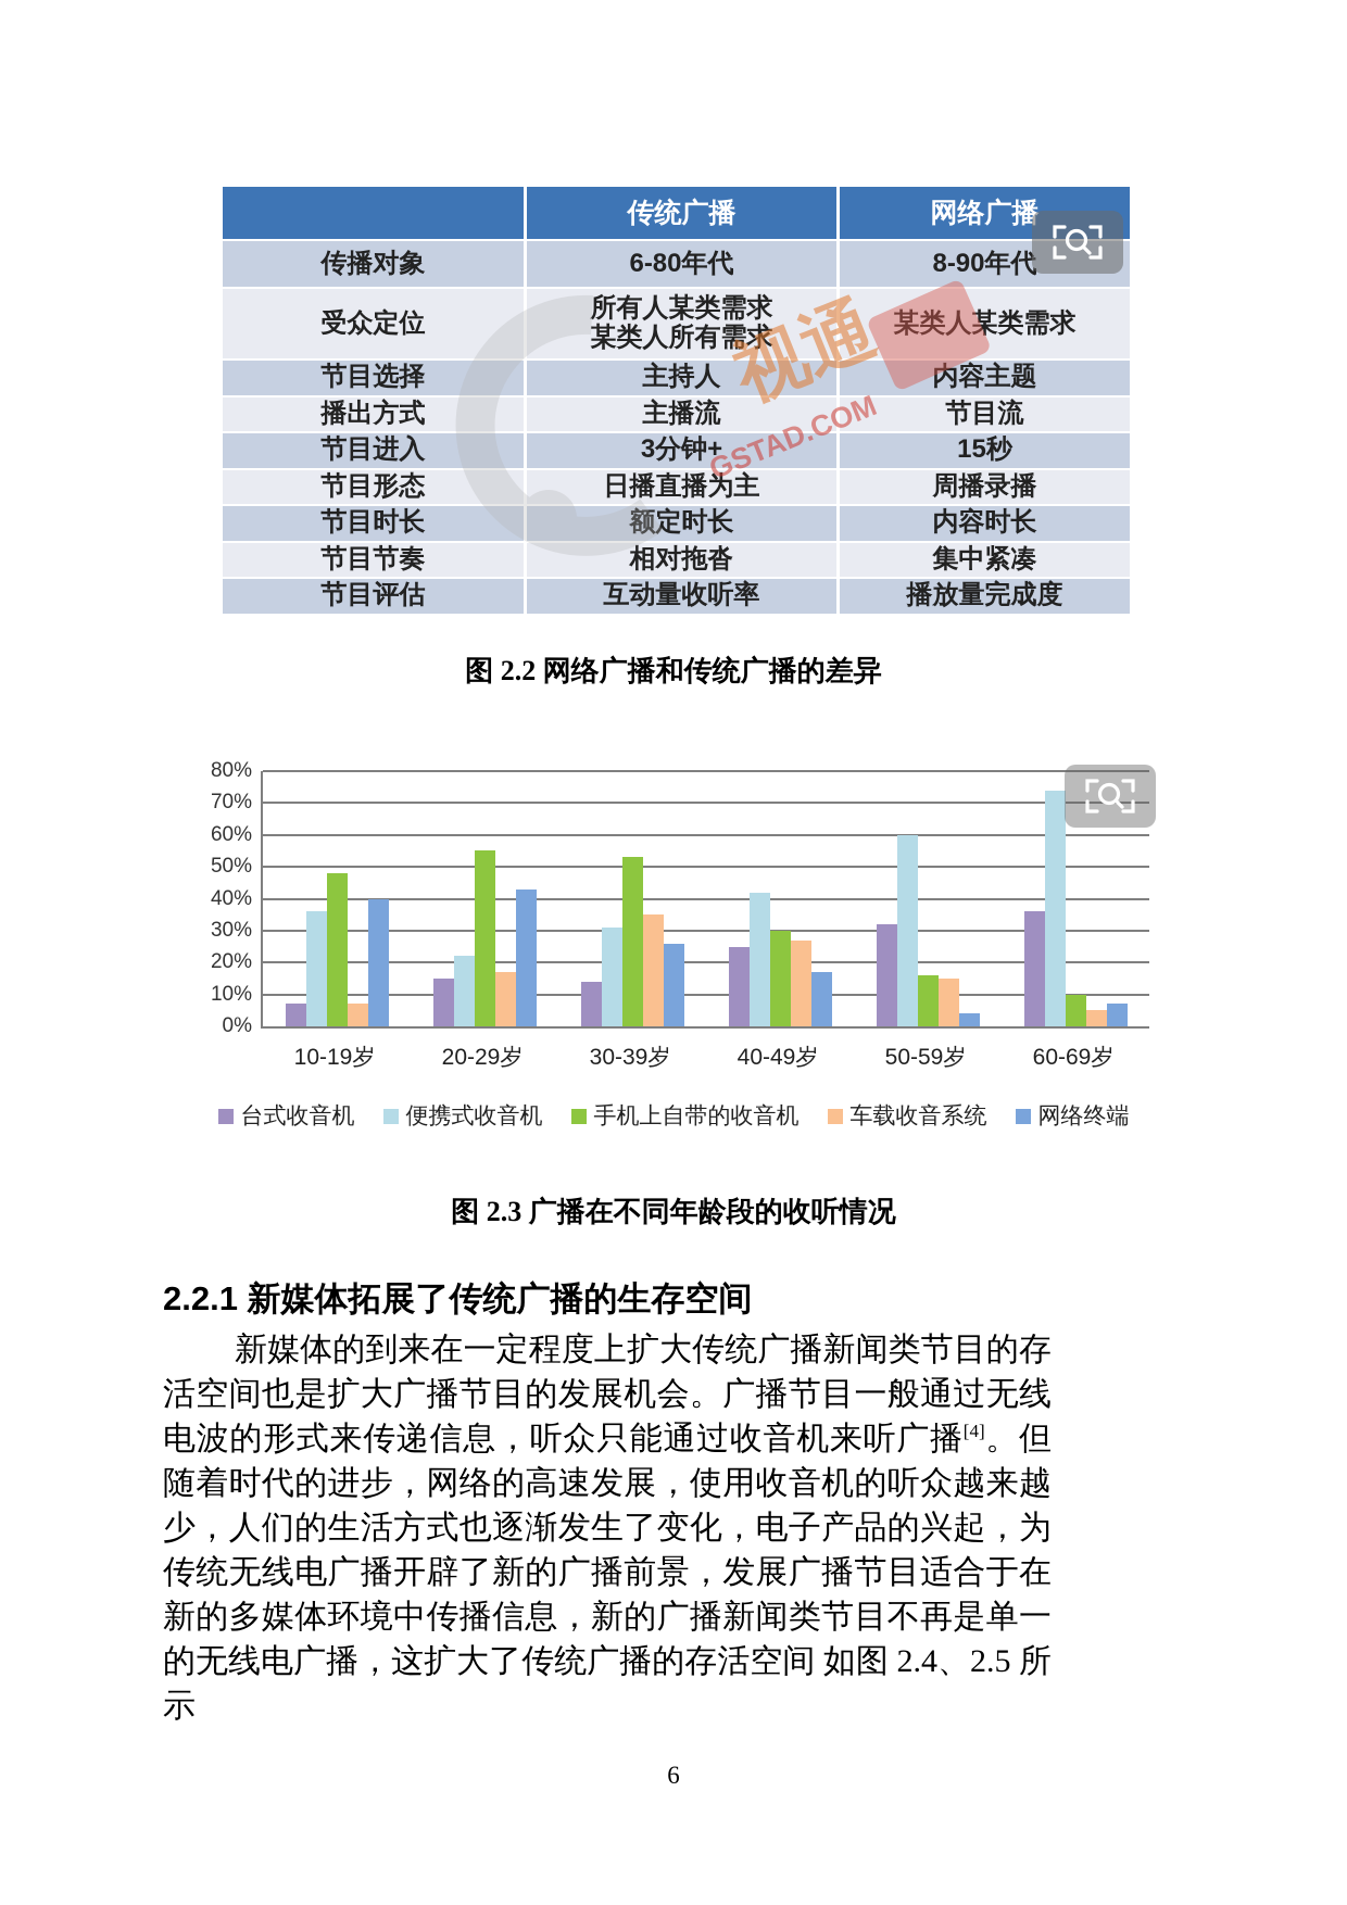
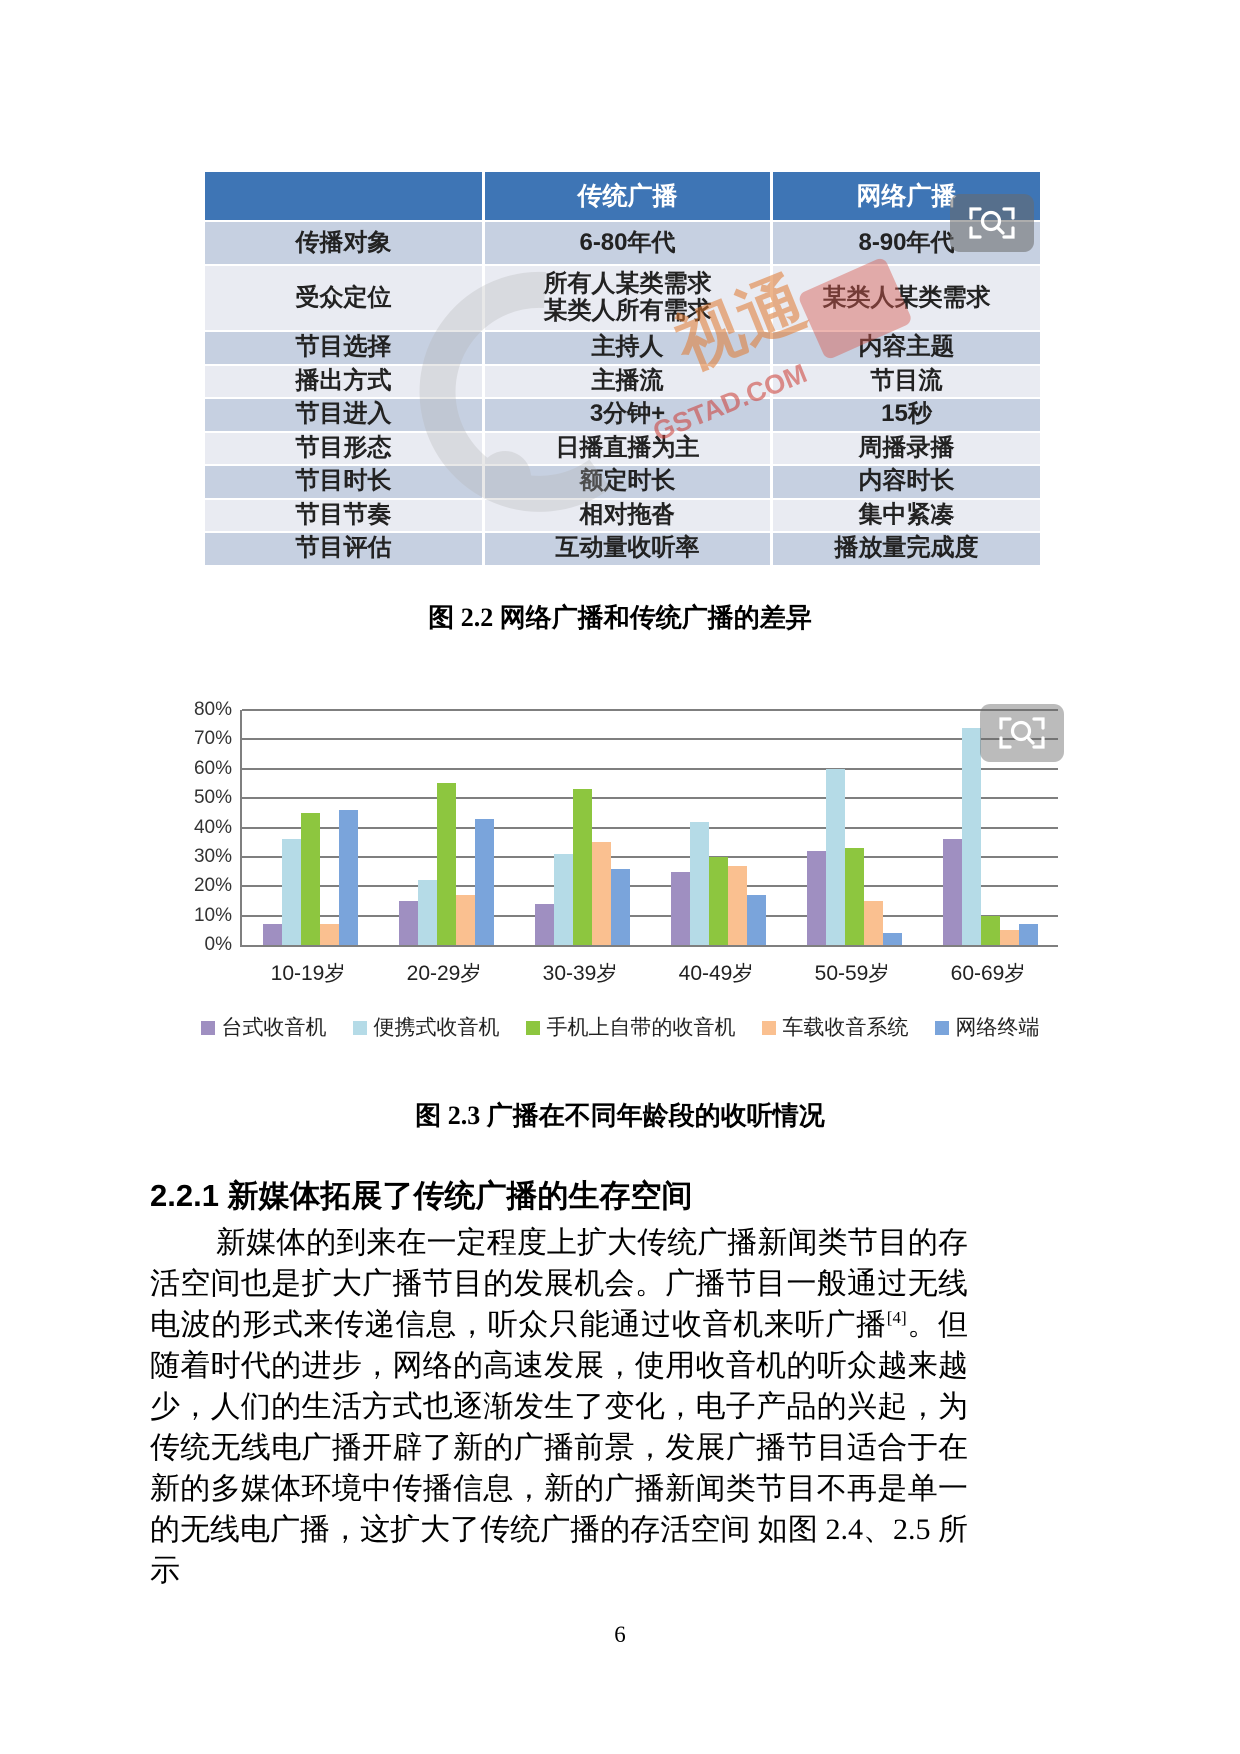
手机上自带的收音机/10-19岁: 48% -> 45%
网络终端/10-19岁: 40% -> 46%
手机上自带的收音机/50-59岁: 16% -> 33%
